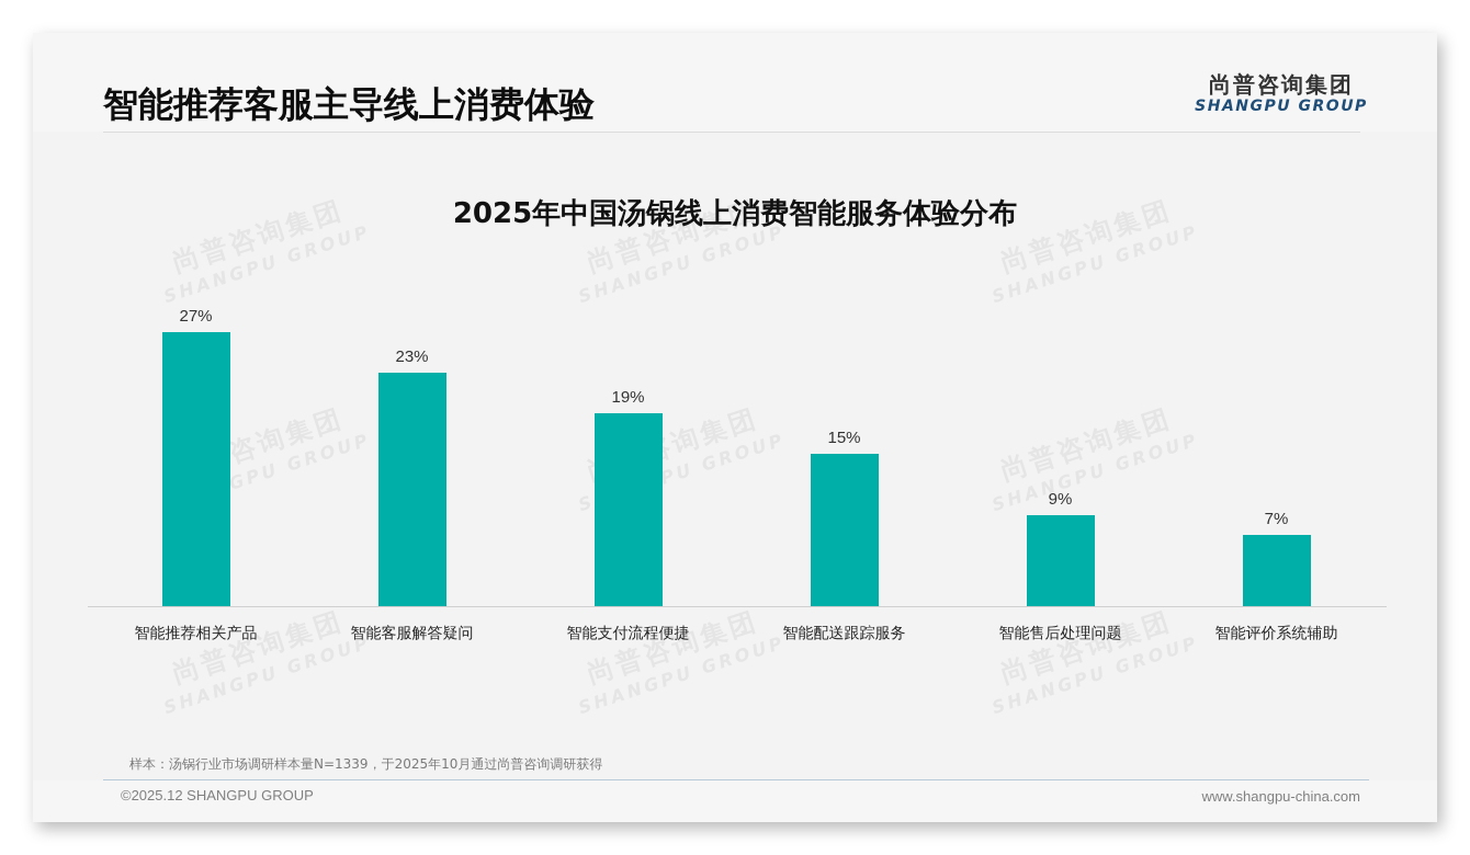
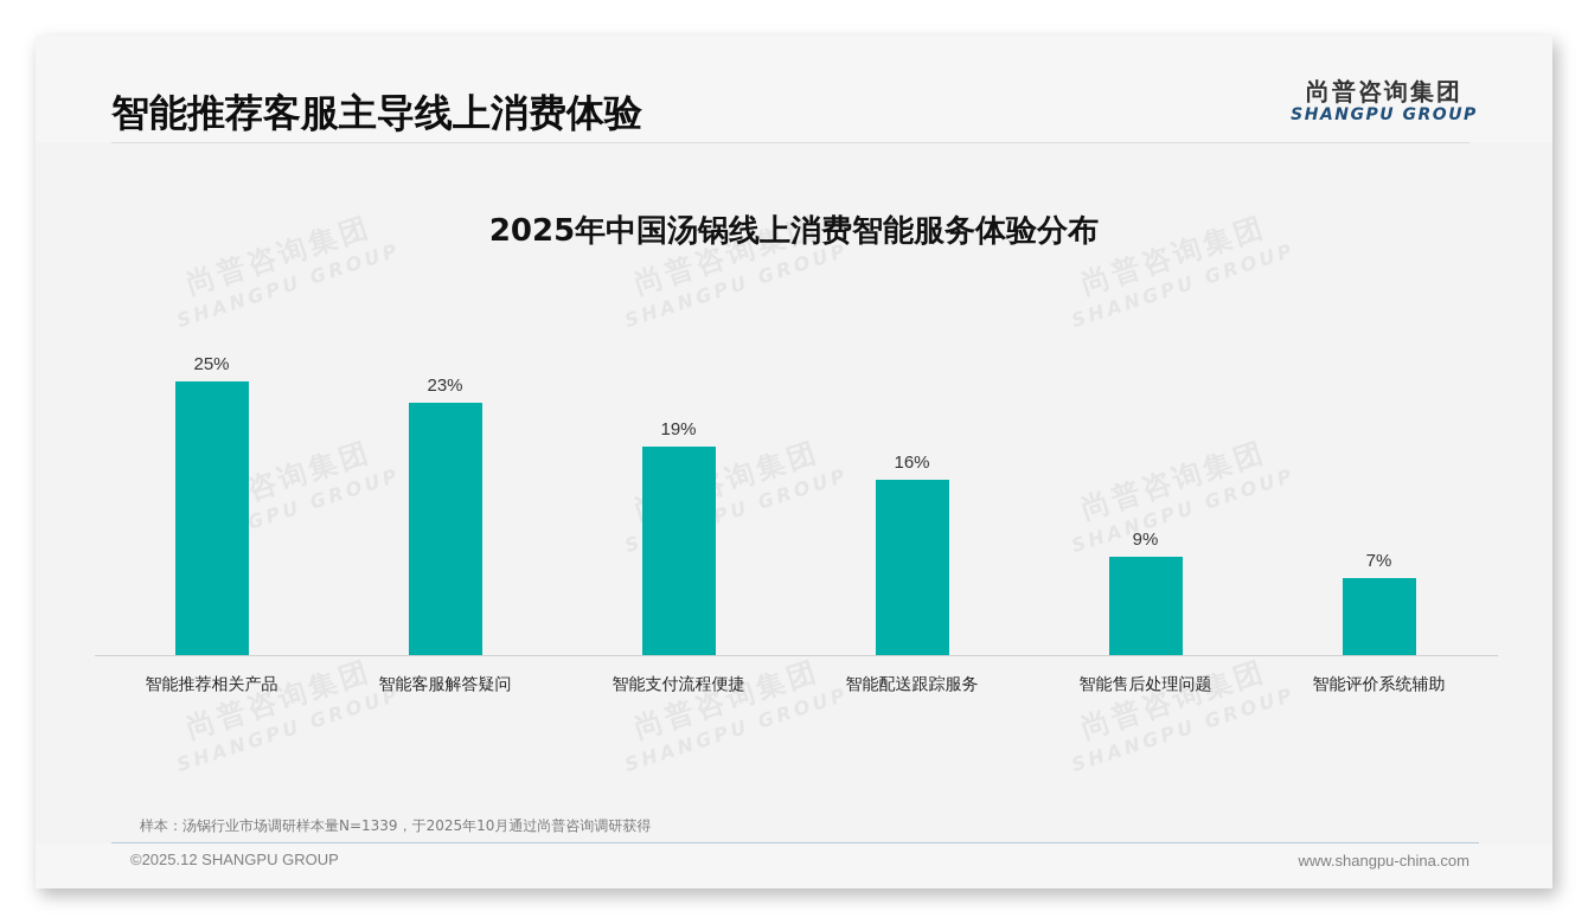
智能推荐相关产品: 27% -> 25%
智能配送跟踪服务: 15% -> 16%
